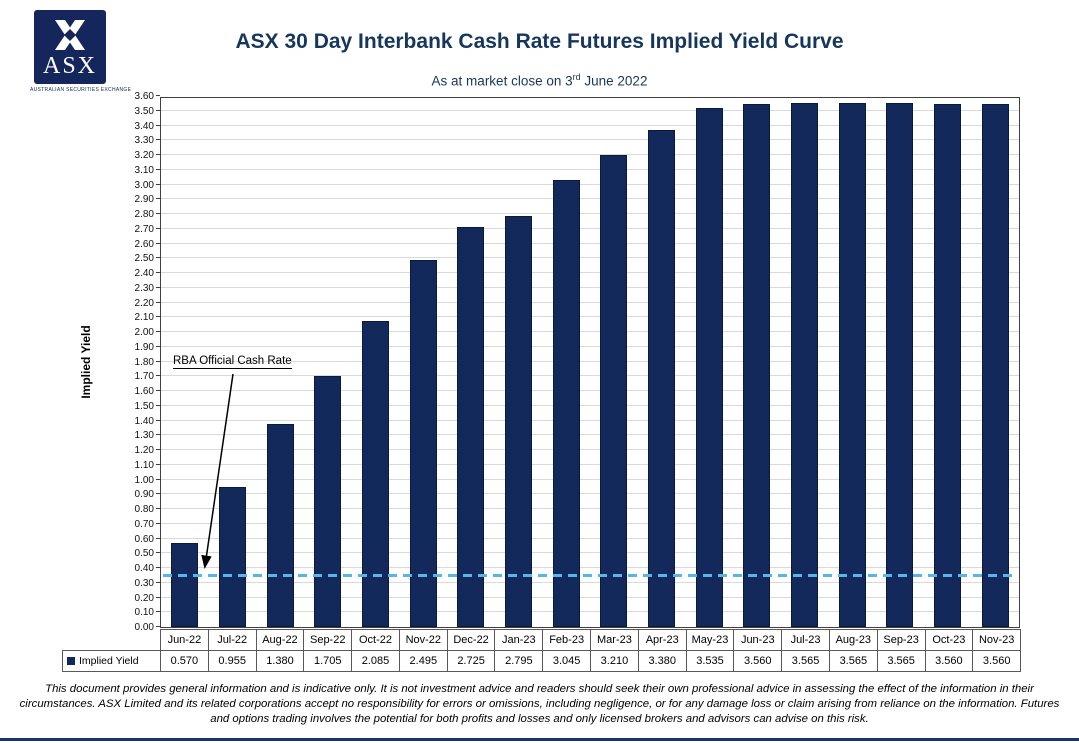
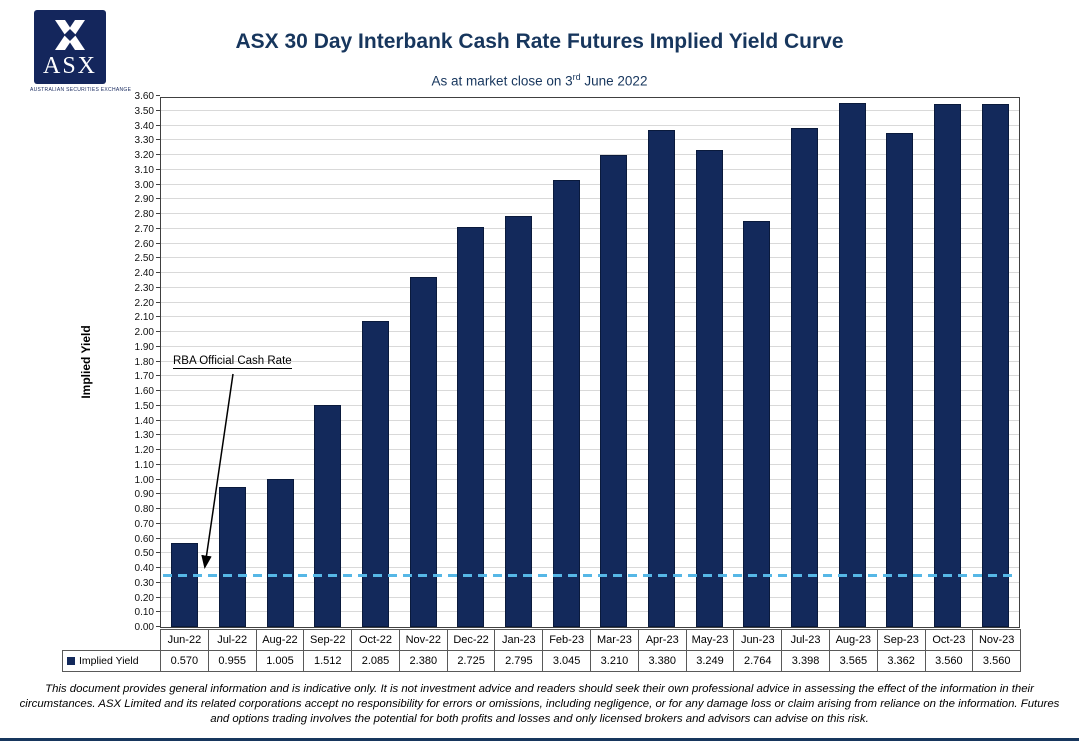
Aug-22: 1.380 -> 1.005
Sep-22: 1.705 -> 1.512
Nov-22: 2.495 -> 2.380
May-23: 3.535 -> 3.249
Jun-23: 3.560 -> 2.764
Jul-23: 3.565 -> 3.398
Sep-23: 3.565 -> 3.362
